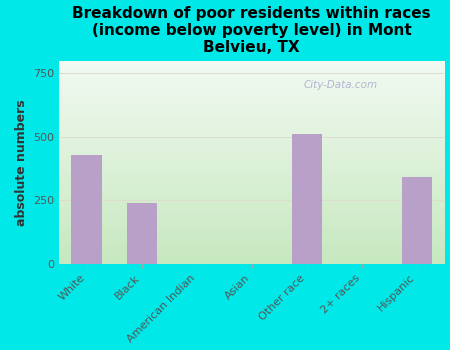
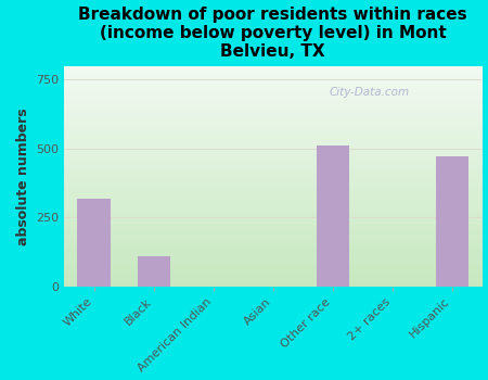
White: 430 -> 320
Black: 240 -> 110
Hispanic: 340 -> 470
